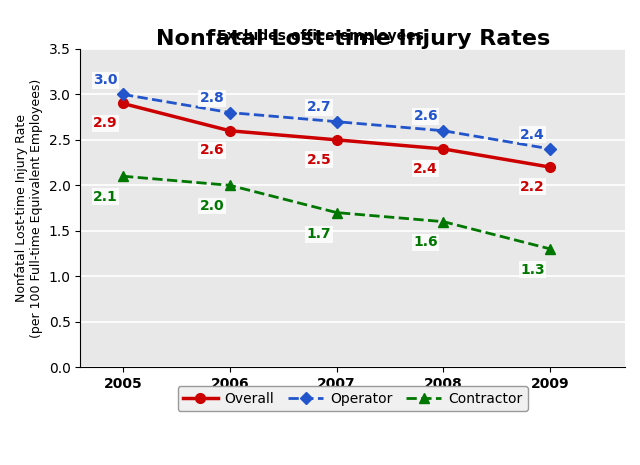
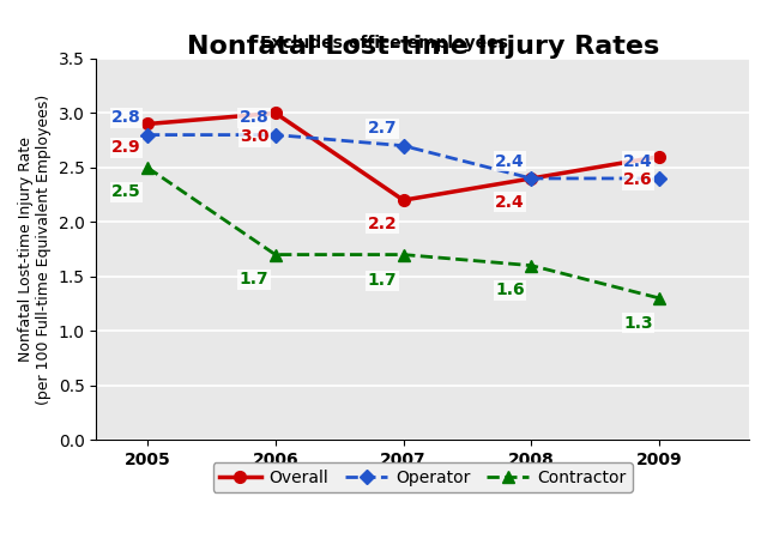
Operator/2005: 3.0 -> 2.8
Contractor/2005: 2.1 -> 2.5
Overall/2006: 2.6 -> 3.0
Contractor/2006: 2.0 -> 1.7
Overall/2007: 2.5 -> 2.2
Operator/2008: 2.6 -> 2.4
Overall/2009: 2.2 -> 2.6
